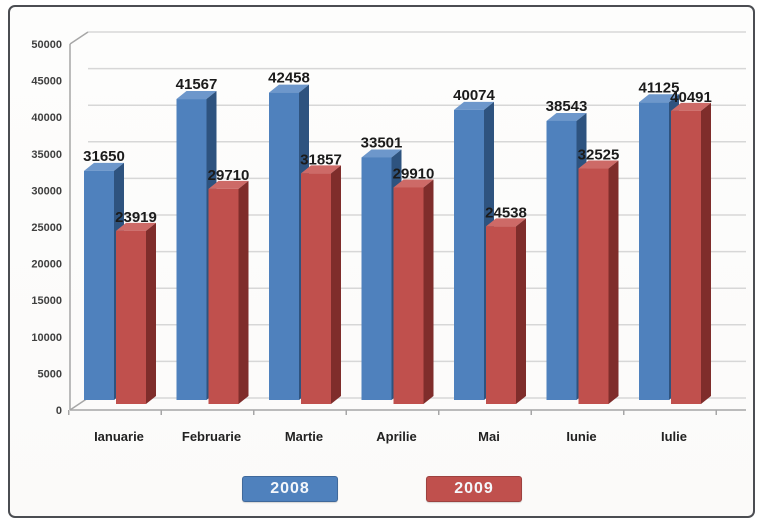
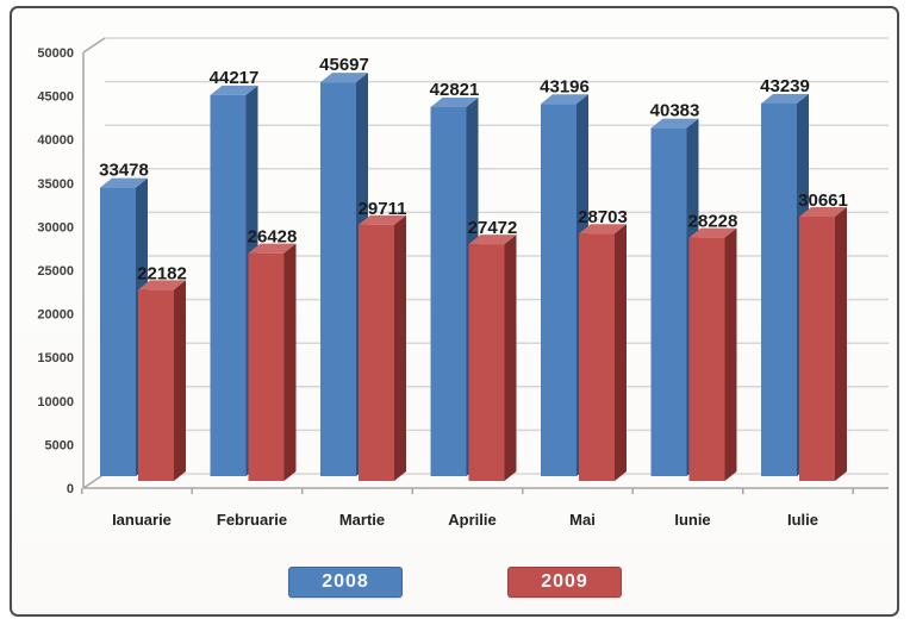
2008/Ianuarie: 31650 -> 33478
2009/Ianuarie: 23919 -> 22182
2008/Februarie: 41567 -> 44217
2009/Februarie: 29710 -> 26428
2008/Martie: 42458 -> 45697
2009/Martie: 31857 -> 29711
2008/Aprilie: 33501 -> 42821
2009/Aprilie: 29910 -> 27472
2008/Mai: 40074 -> 43196
2009/Mai: 24538 -> 28703
2008/Iunie: 38543 -> 40383
2009/Iunie: 32525 -> 28228
2008/Iulie: 41125 -> 43239
2009/Iulie: 40491 -> 30661
